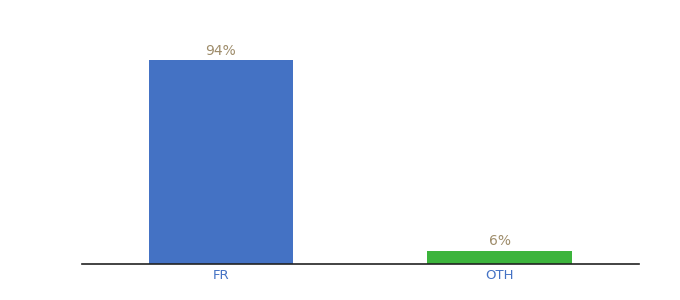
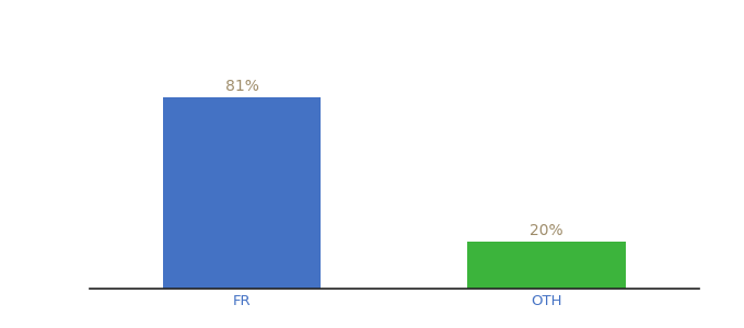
FR: 94% -> 81%
OTH: 6% -> 20%
